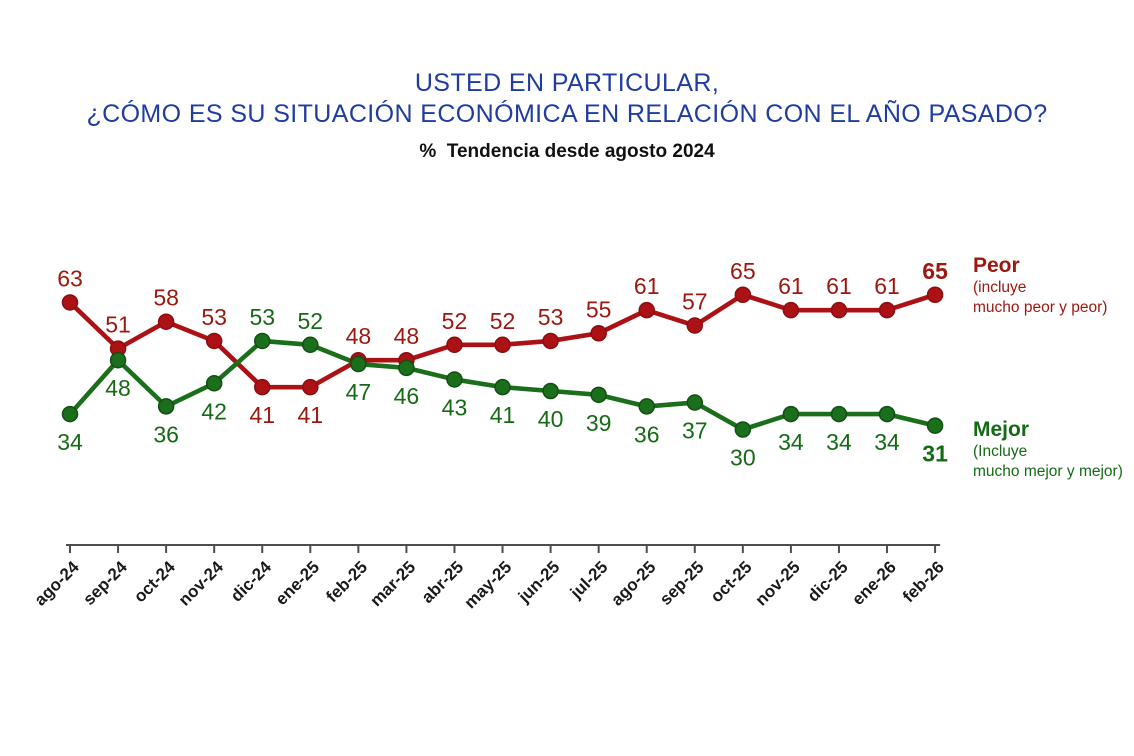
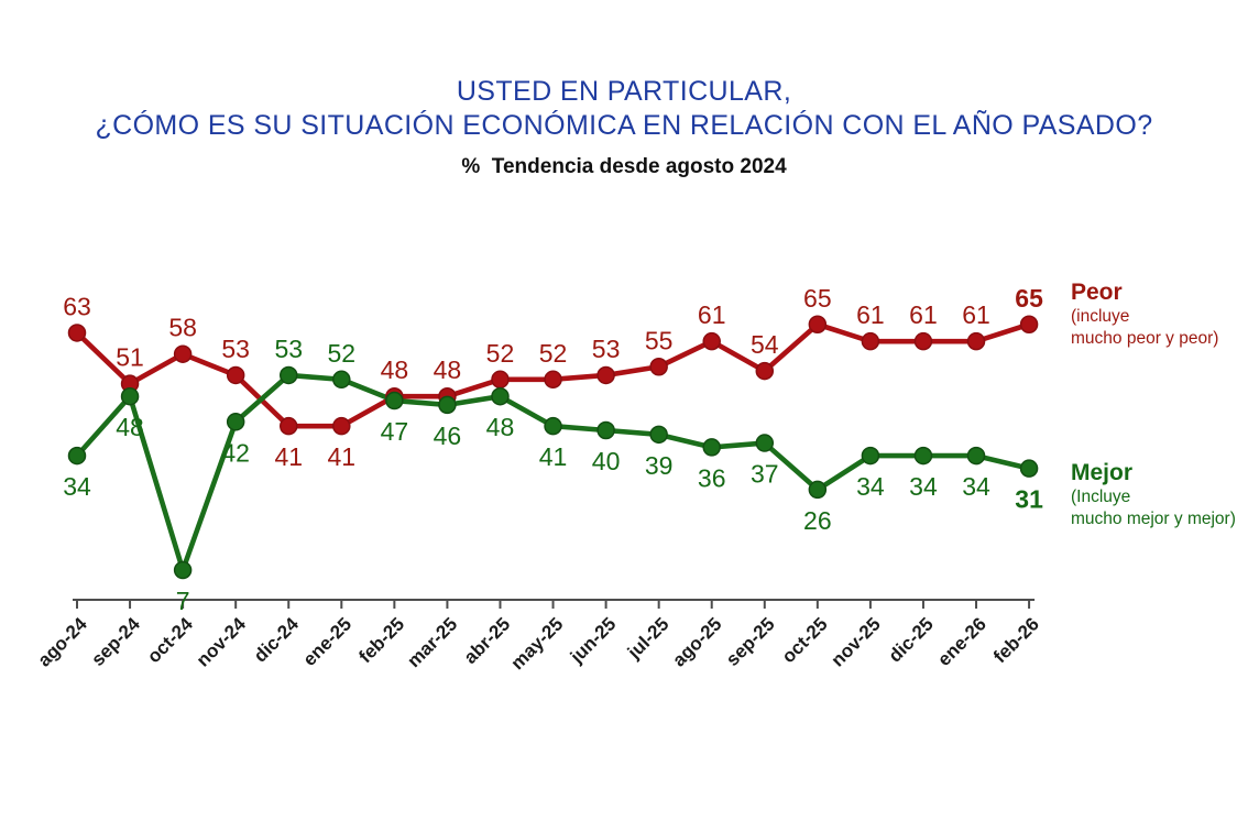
Mejor (Incluye mucho mejor y mejor)/oct-24: 36 -> 7
Mejor (Incluye mucho mejor y mejor)/abr-25: 43 -> 48
Peor (incluye mucho peor y peor)/sep-25: 57 -> 54
Mejor (Incluye mucho mejor y mejor)/oct-25: 30 -> 26
